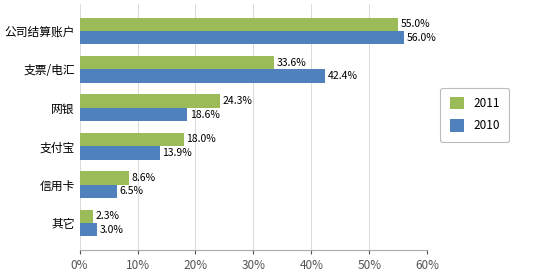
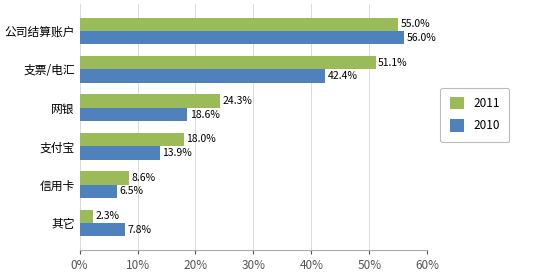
2011/支票/电汇: 33.6% -> 51.1%
2010/其它: 3.0% -> 7.8%
